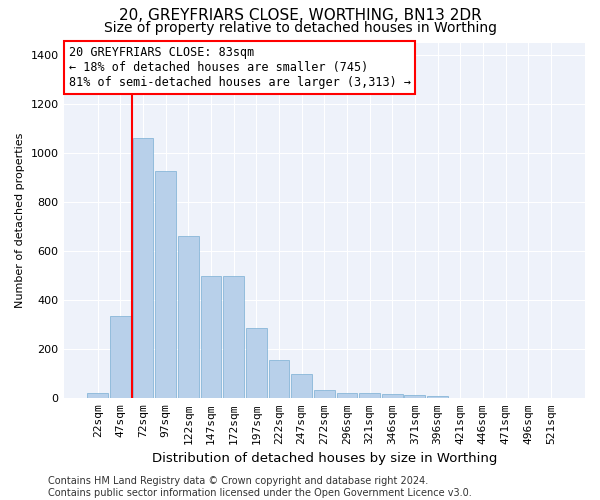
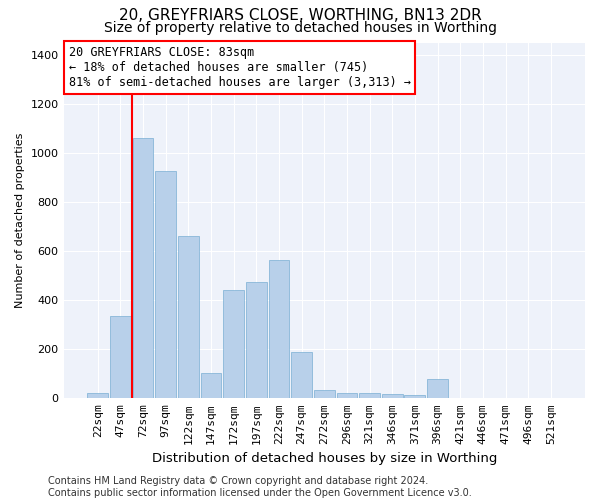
147sqm: 500 -> 105
172sqm: 500 -> 440
197sqm: 285 -> 475
222sqm: 155 -> 565
247sqm: 100 -> 190
396sqm: 10 -> 80
